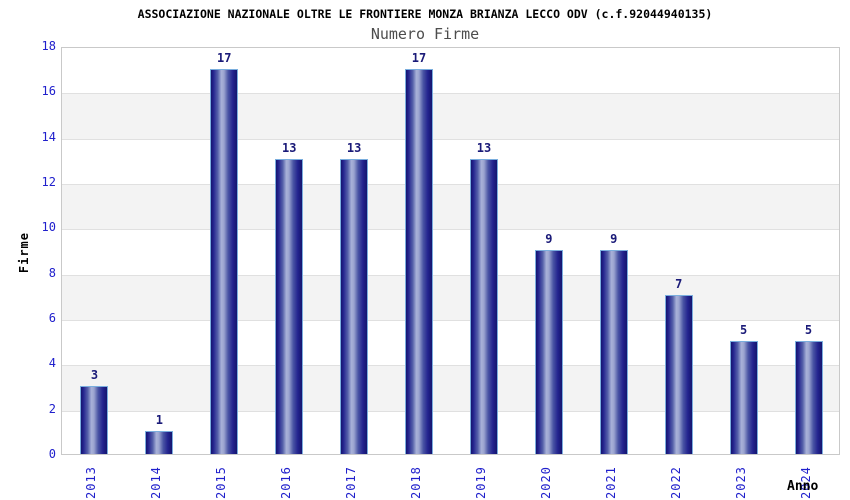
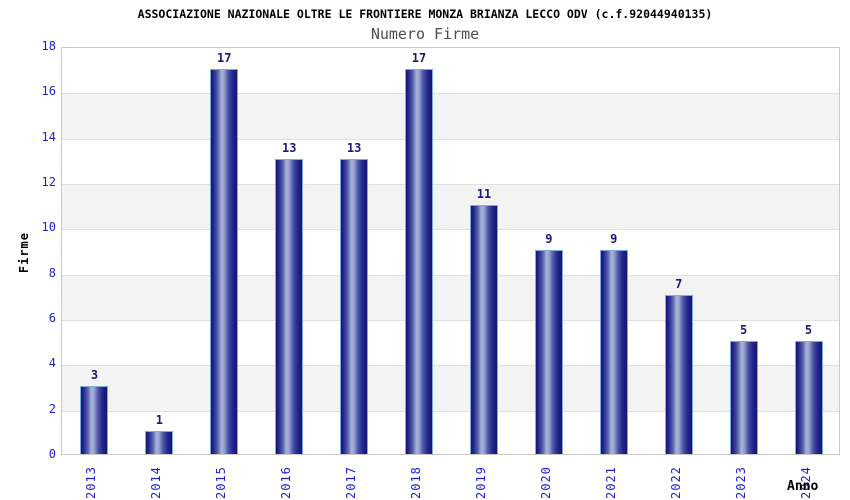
2019: 13 -> 11
